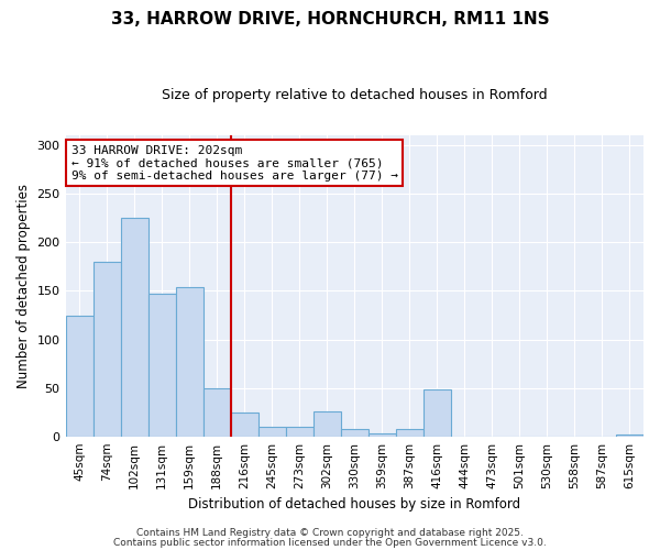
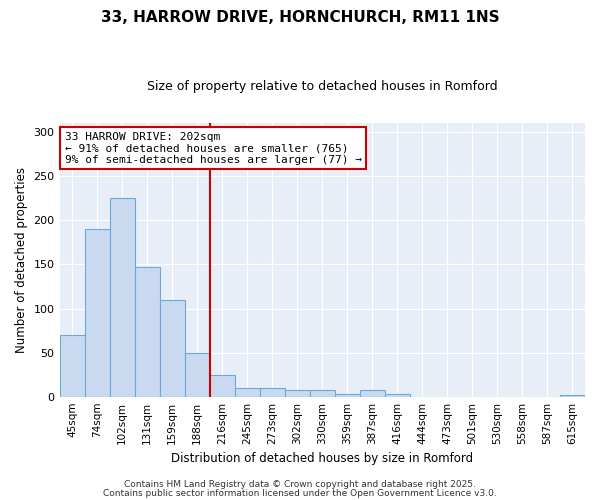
45sqm: 124 -> 70
74sqm: 180 -> 190
159sqm: 154 -> 110
302sqm: 26 -> 8
416sqm: 48 -> 3
